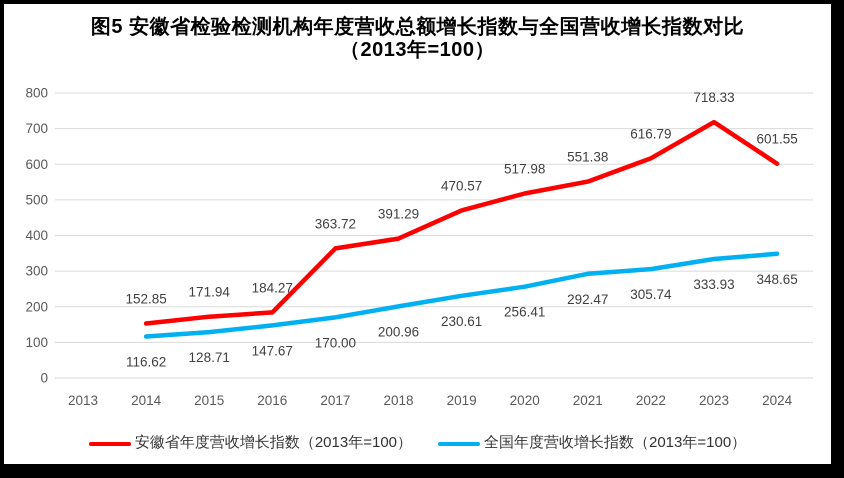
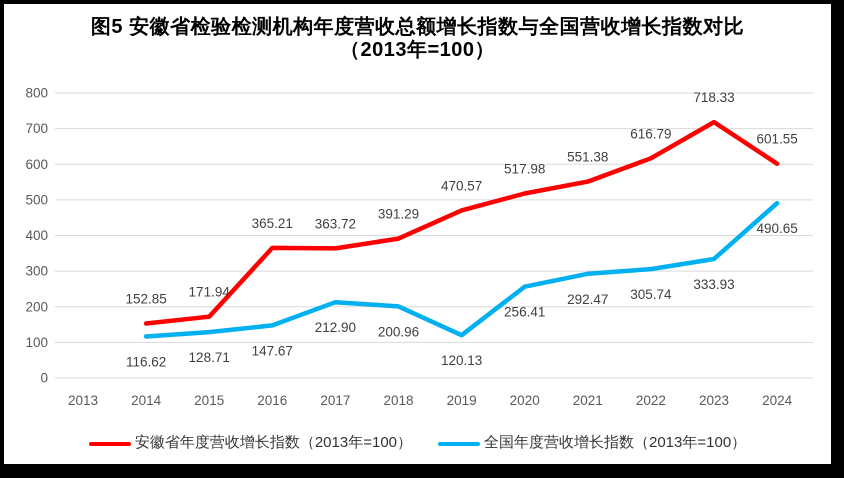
安徽省年度营收增长指数（2013年=100）/2016: 184.27 -> 365.21
全国年度营收增长指数（2013年=100）/2017: 170.00 -> 212.90
全国年度营收增长指数（2013年=100）/2019: 230.61 -> 120.13
全国年度营收增长指数（2013年=100）/2024: 348.65 -> 490.65
